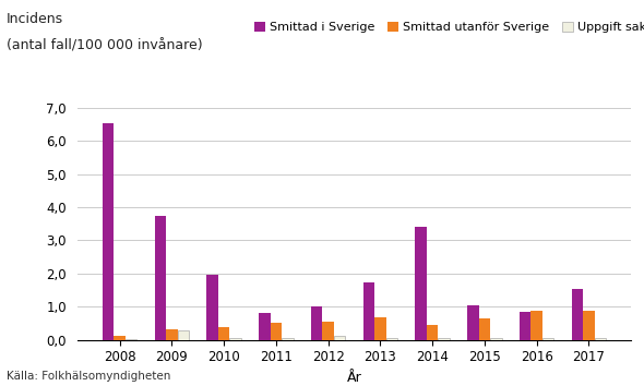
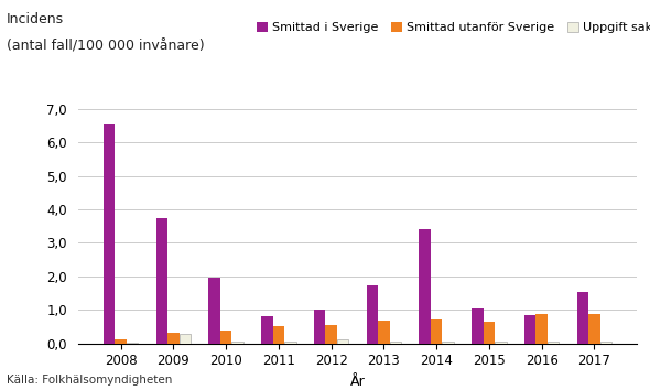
Smittad utanför Sverige/2014: 0,45 -> 0,71
